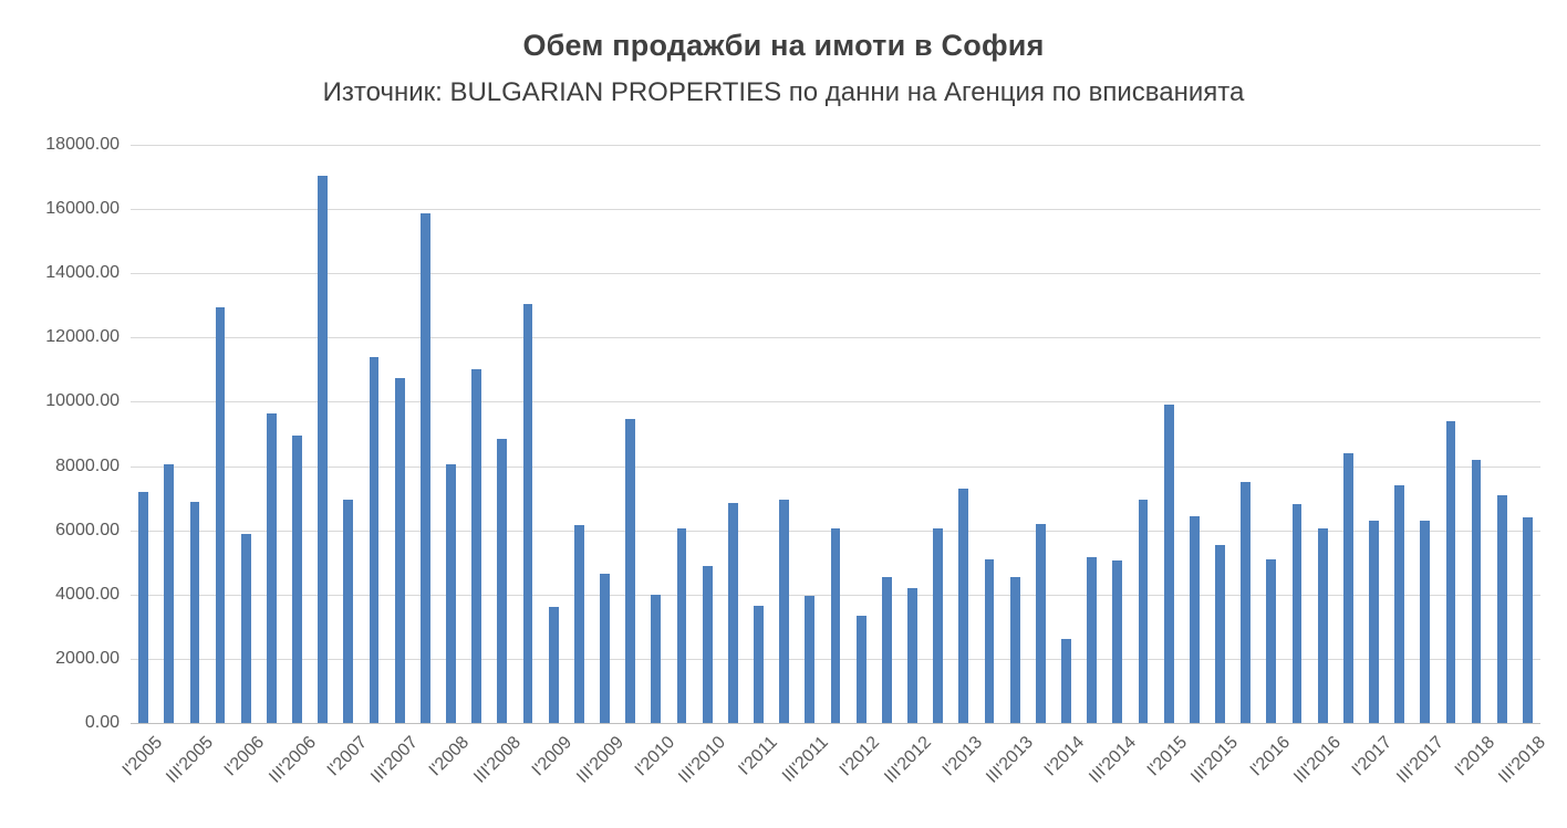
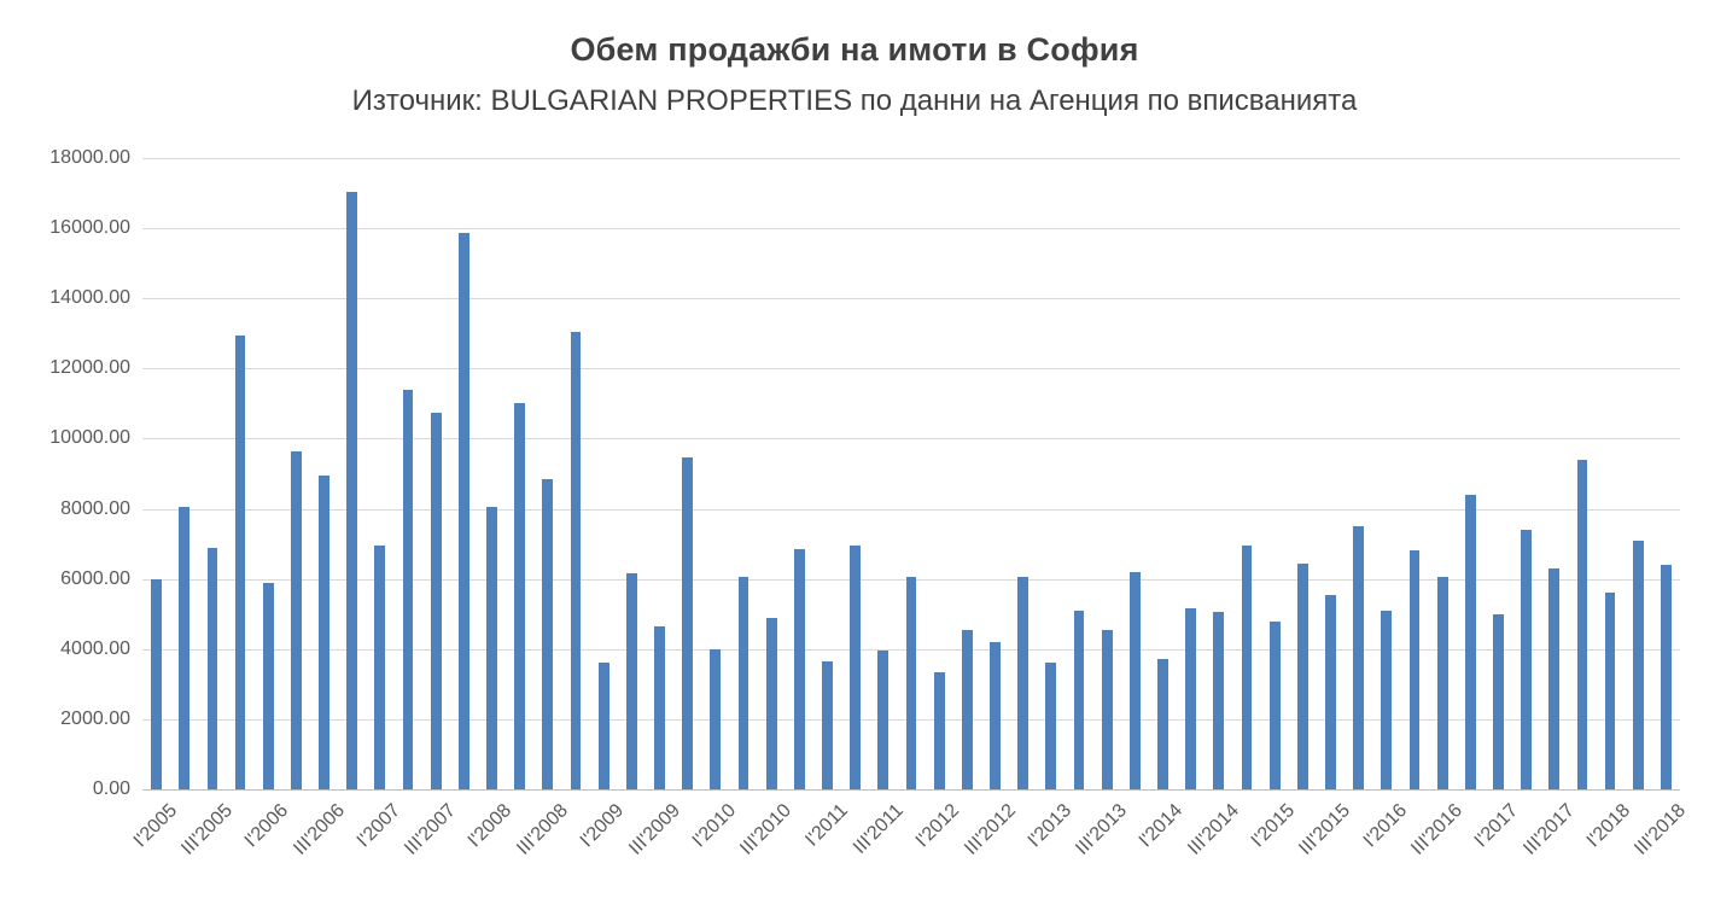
I'2005: 7200 -> 6000
I'2013: 7300 -> 3600
I'2014: 2600 -> 3700
I'2015: 9900 -> 4800
I'2017: 6300 -> 5000
I'2018: 8200 -> 5600
